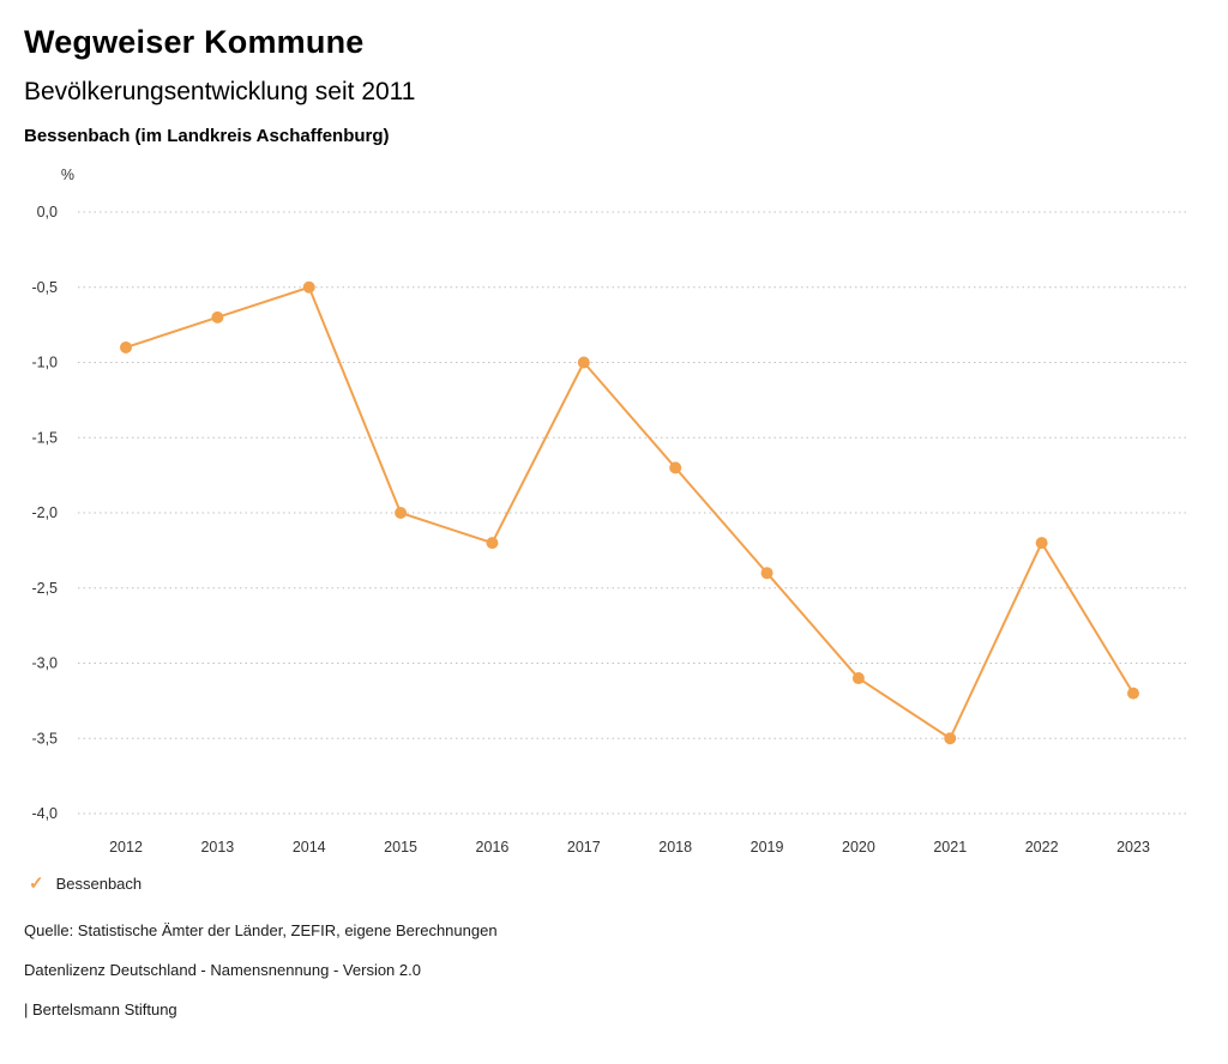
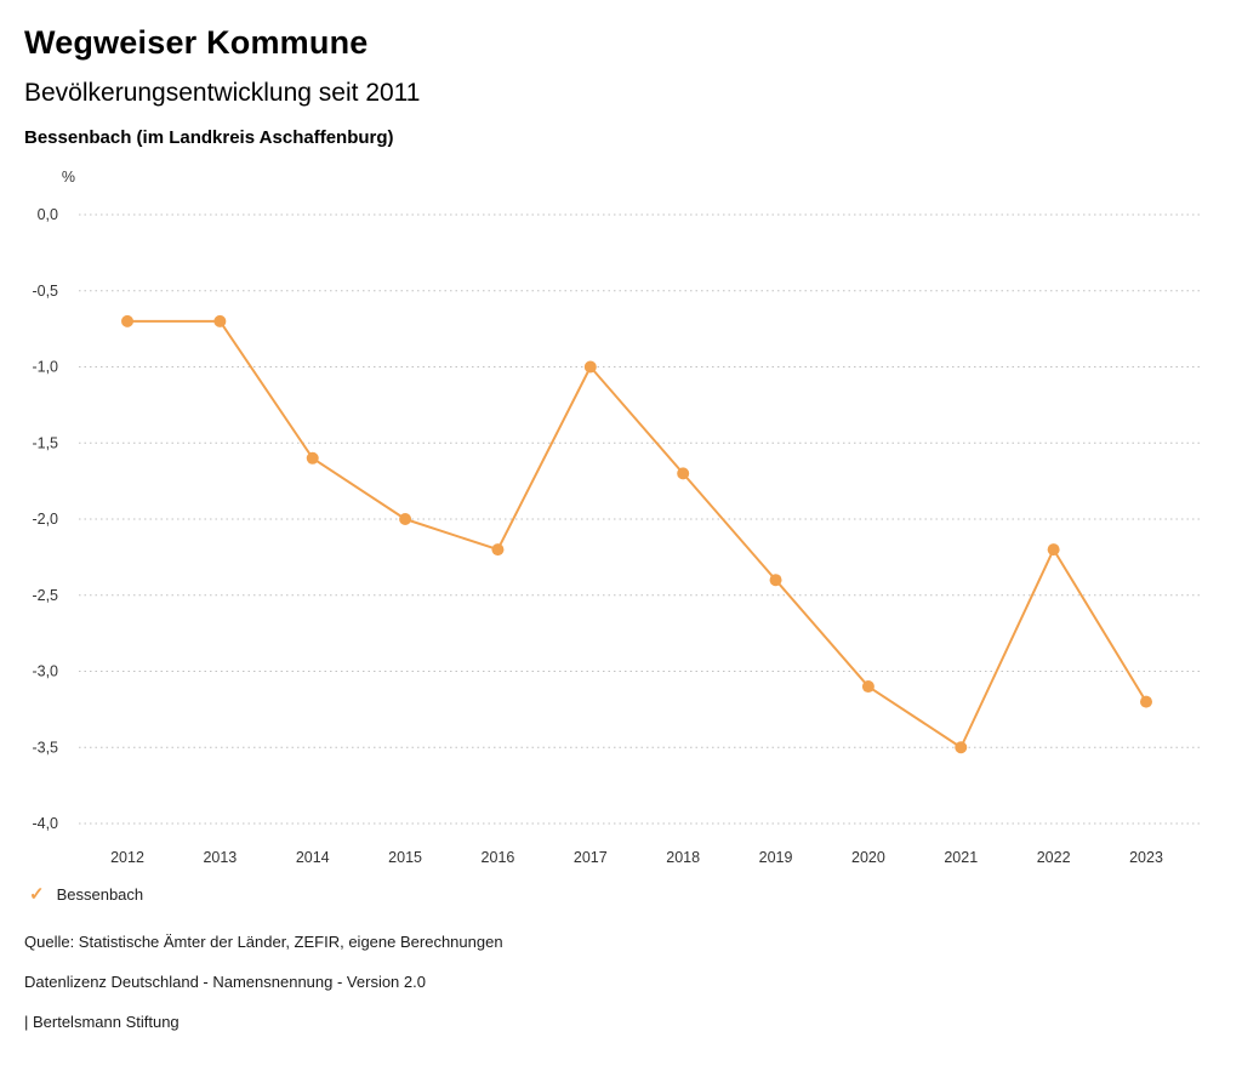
2012: -0,9 -> -0,7
2014: -0,5 -> -1,6
